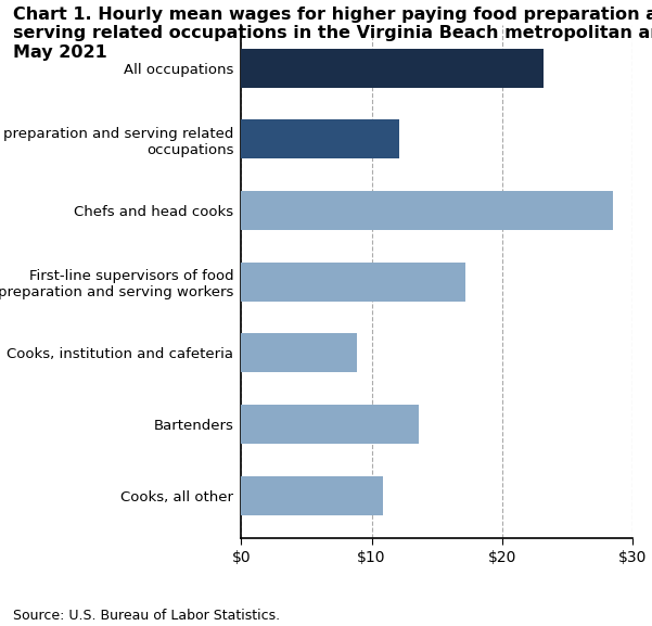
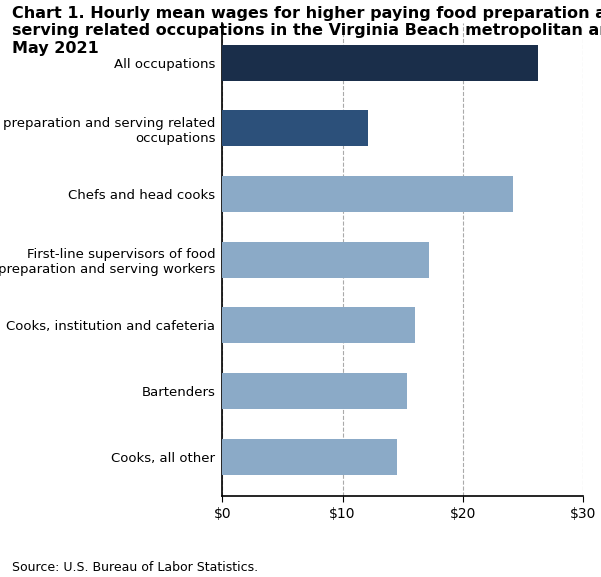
All occupations: $23.2 -> $26.3
Chefs and head cooks: $28.5 -> $24.2
Cooks, institution and cafeteria: $8.9 -> $16.0
Bartenders: $13.6 -> $15.4
Cooks, all other: $10.9 -> $14.5
